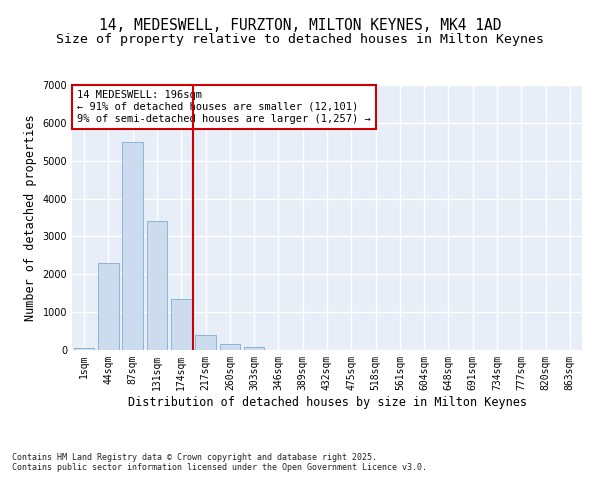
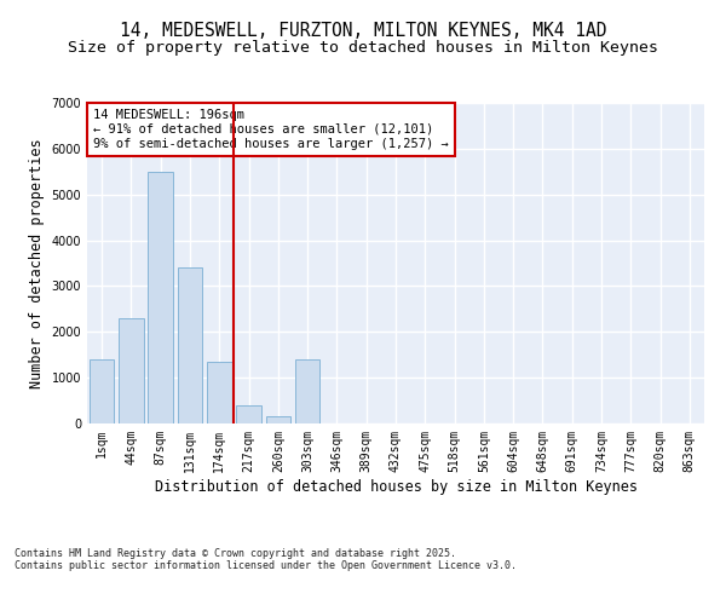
1sqm: 50 -> 1400
303sqm: 80 -> 1400
